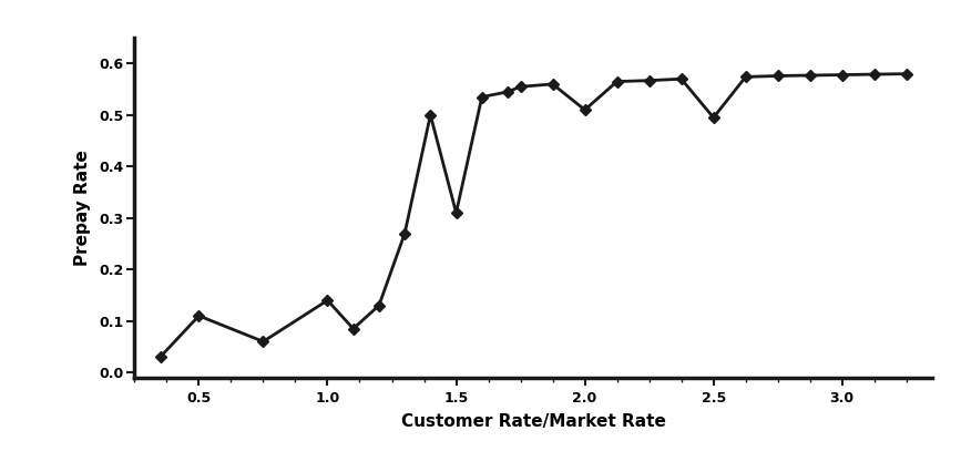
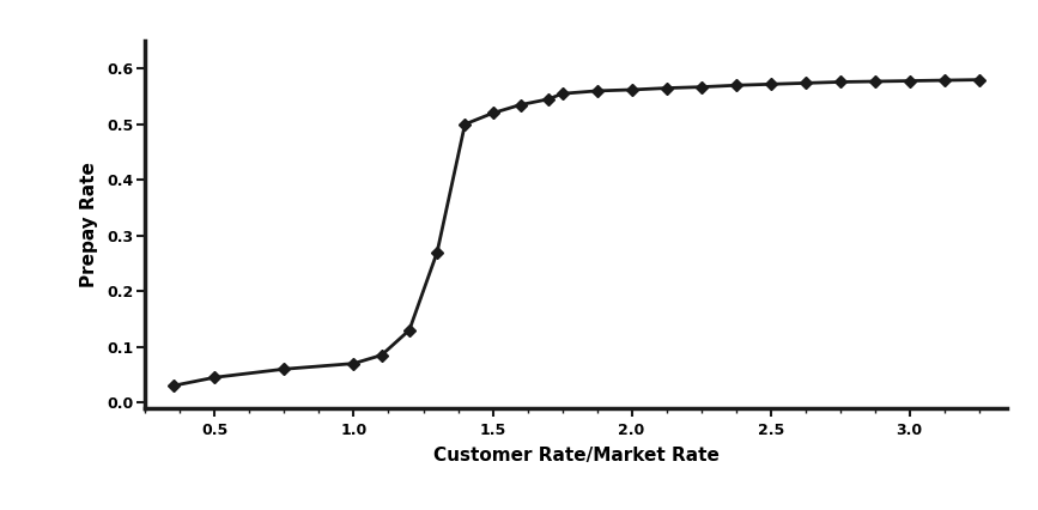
0.5: 0.110 -> 0.045
1.0: 0.140 -> 0.070
1.5: 0.310 -> 0.520
2.0: 0.510 -> 0.562
2.5: 0.495 -> 0.572
